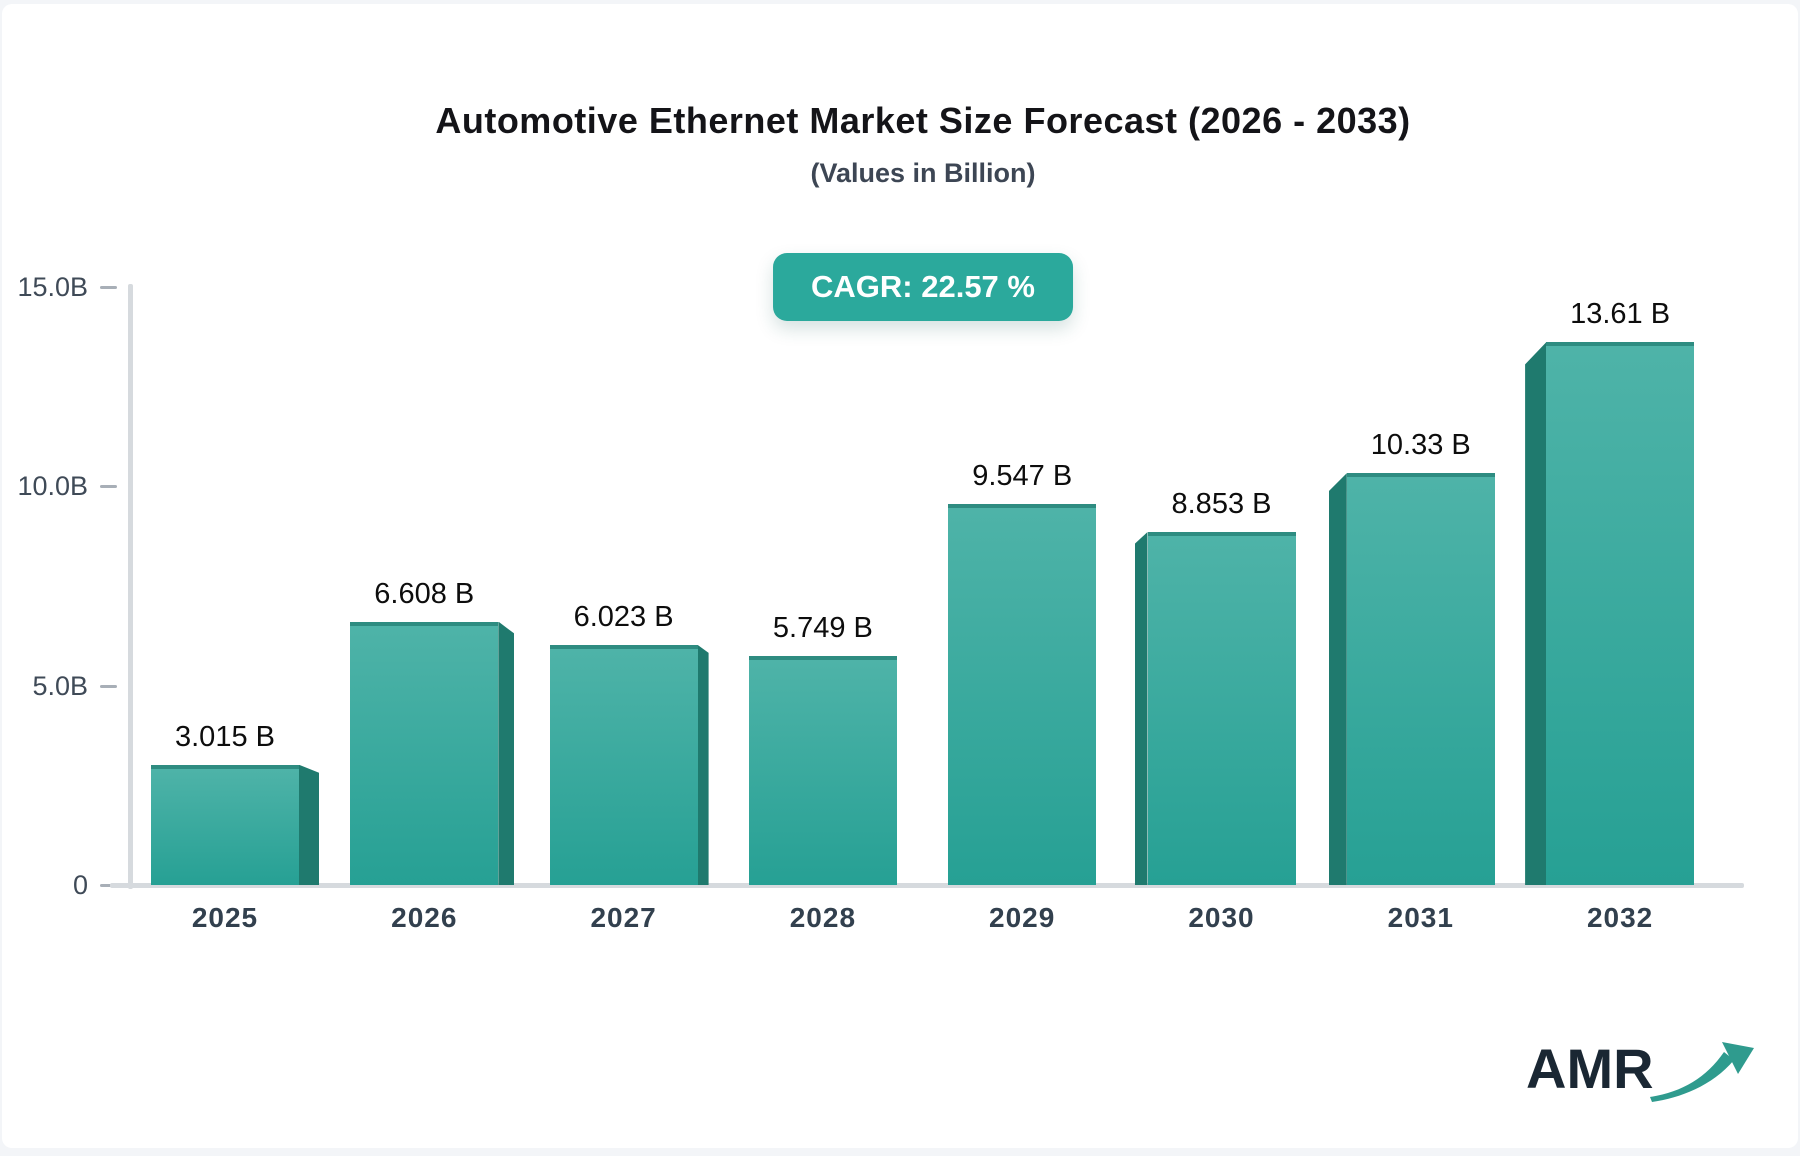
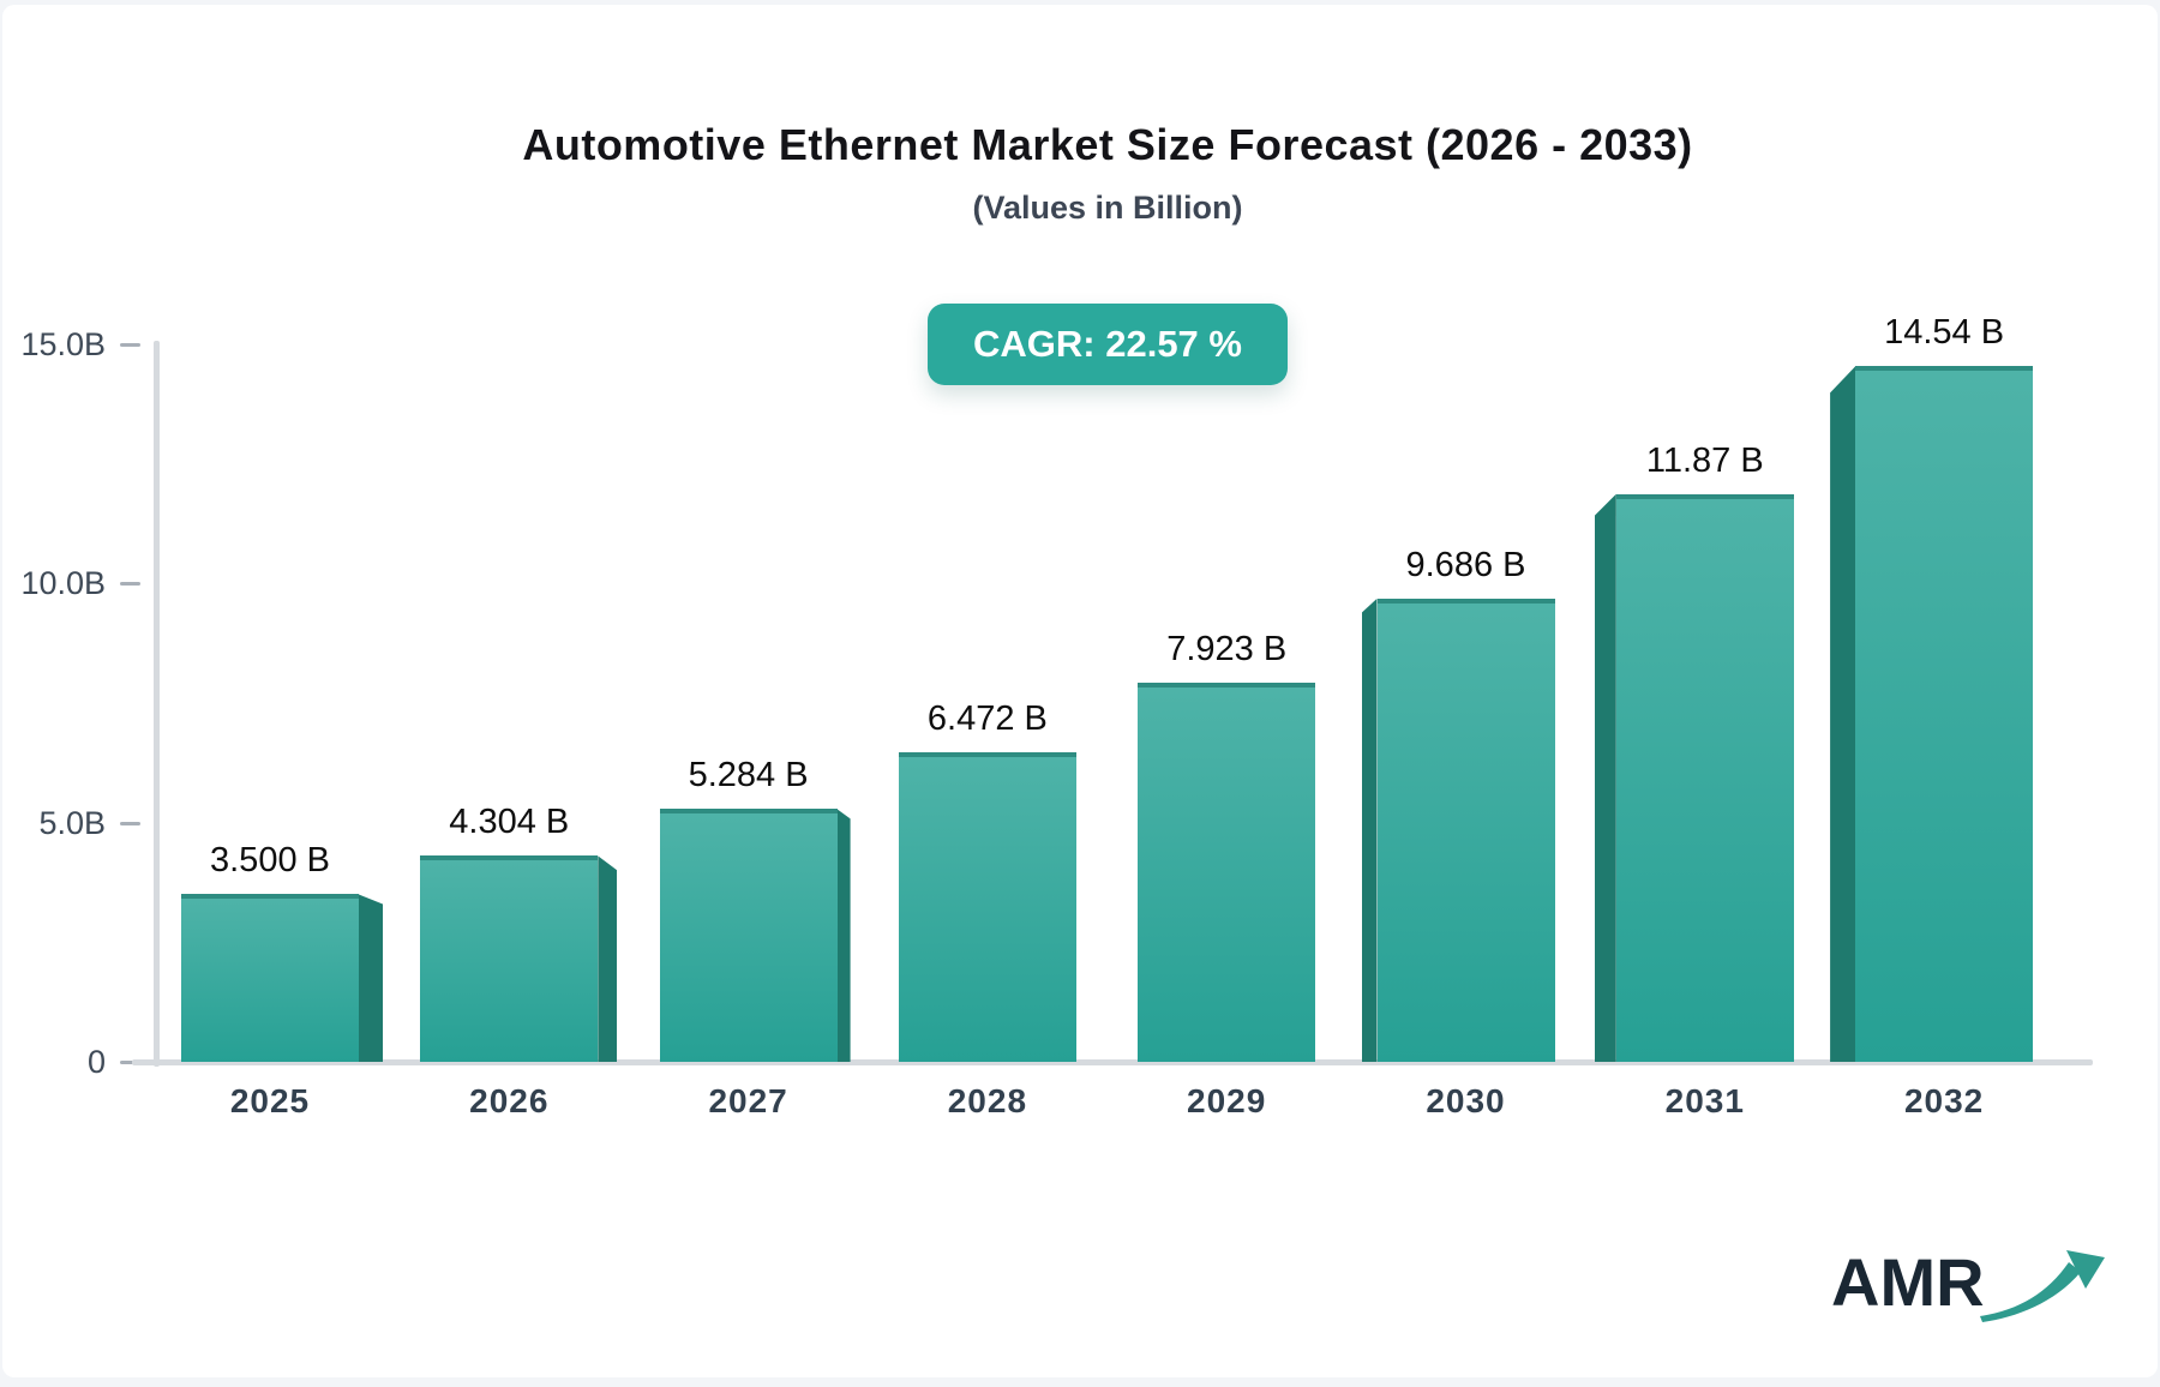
2025: 3.015 -> 3.500
2026: 6.608 -> 4.304
2027: 6.023 -> 5.284
2028: 5.749 -> 6.472
2029: 9.547 -> 7.923
2030: 8.853 -> 9.686
2031: 10.33 -> 11.87
2032: 13.61 -> 14.54
